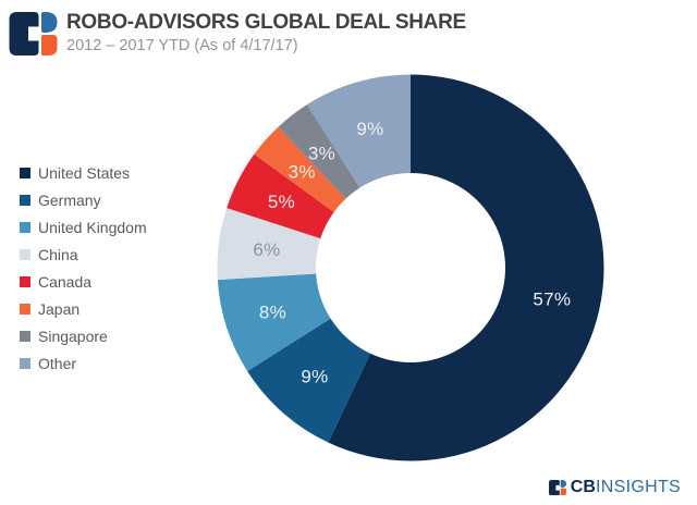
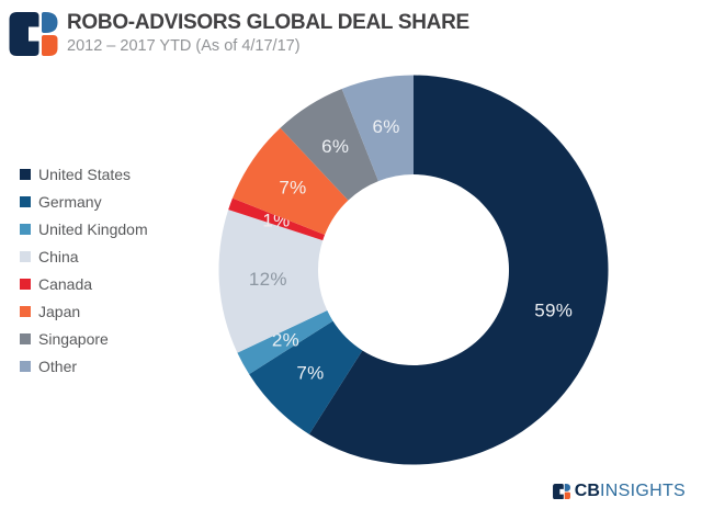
United States: 57% -> 59%
Germany: 9% -> 7%
United Kingdom: 8% -> 2%
China: 6% -> 12%
Canada: 5% -> 1%
Japan: 3% -> 7%
Singapore: 3% -> 6%
Other: 9% -> 6%
